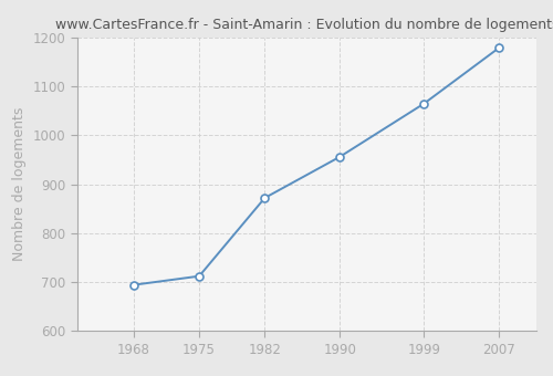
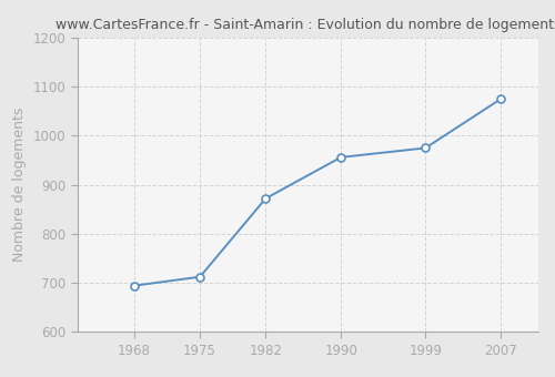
1999: 1065 -> 975
2007: 1179 -> 1075
